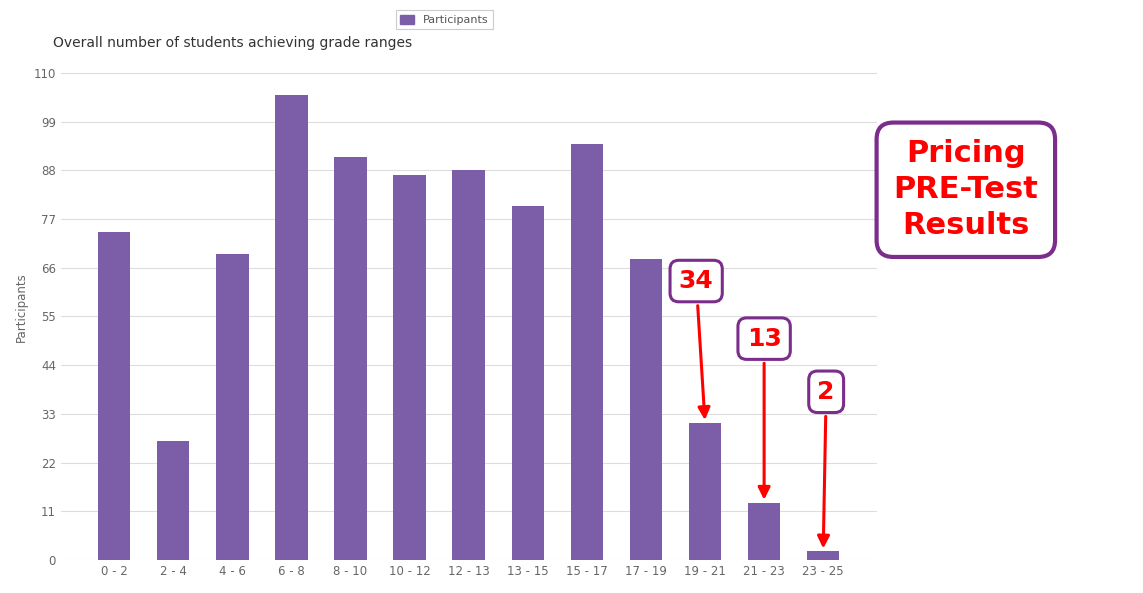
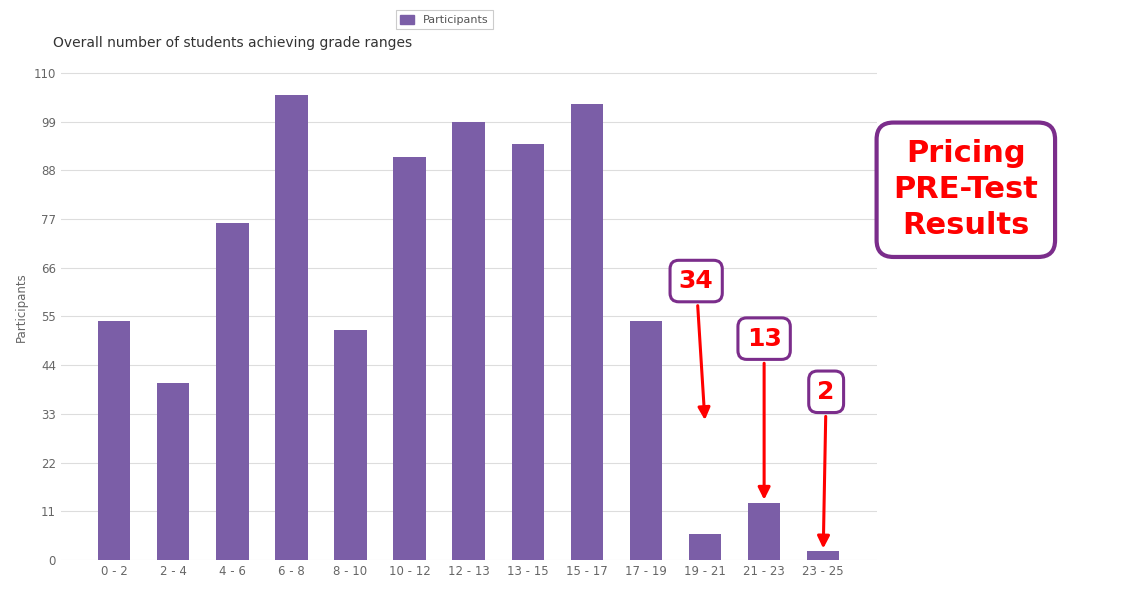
0 - 2: 74 -> 54
2 - 4: 27 -> 40
4 - 6: 69 -> 76
8 - 10: 91 -> 52
10 - 12: 87 -> 91
12 - 13: 88 -> 99
13 - 15: 80 -> 94
15 - 17: 94 -> 103
17 - 19: 68 -> 54
19 - 21: 31 -> 6
